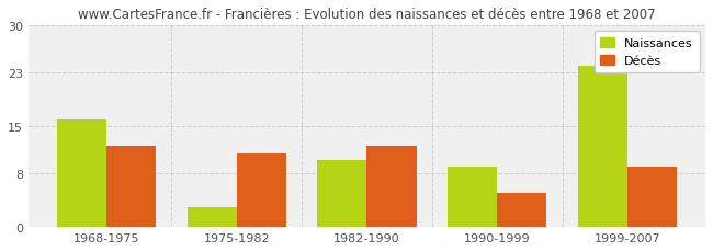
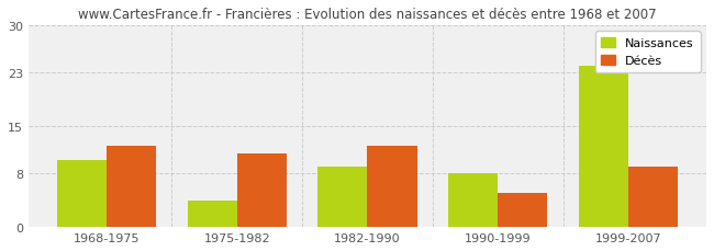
Naissances/1968-1975: 16 -> 10
Naissances/1975-1982: 3 -> 4
Naissances/1982-1990: 10 -> 9
Naissances/1990-1999: 9 -> 8
